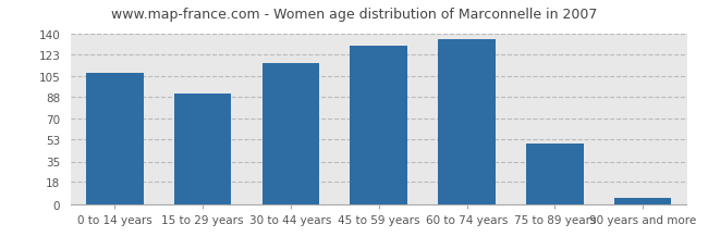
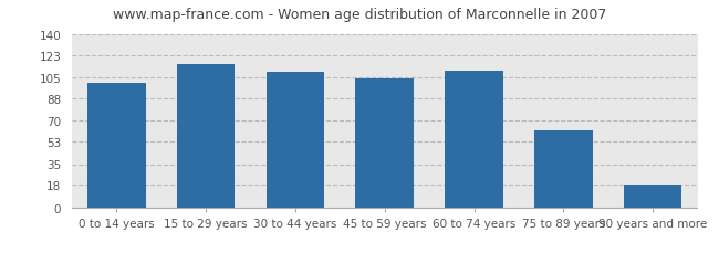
0 to 14 years: 108 -> 101
15 to 29 years: 91 -> 116
30 to 44 years: 116 -> 110
45 to 59 years: 130 -> 104
60 to 74 years: 136 -> 111
75 to 89 years: 50 -> 62
90 years and more: 5 -> 18
